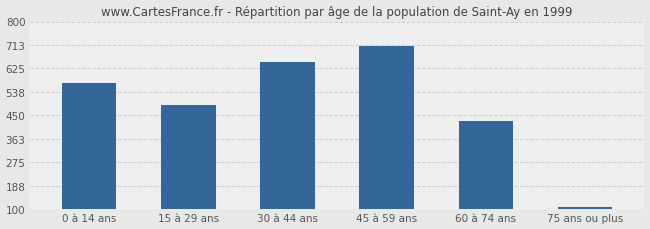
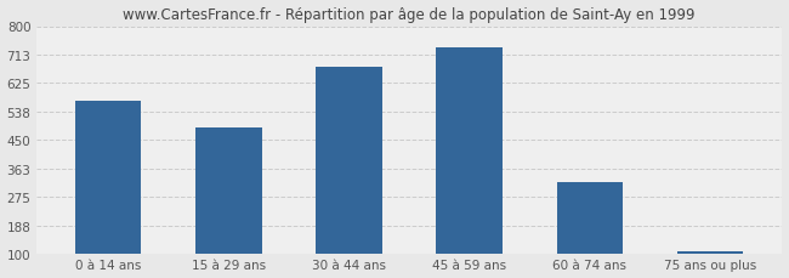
30 à 44 ans: 650 -> 675
45 à 59 ans: 710 -> 735
60 à 74 ans: 430 -> 320
